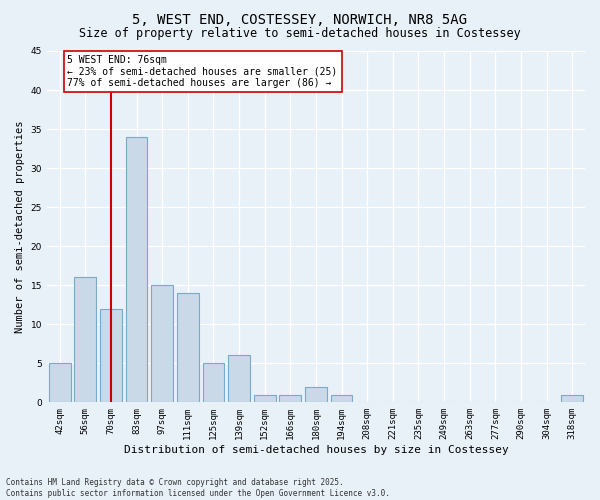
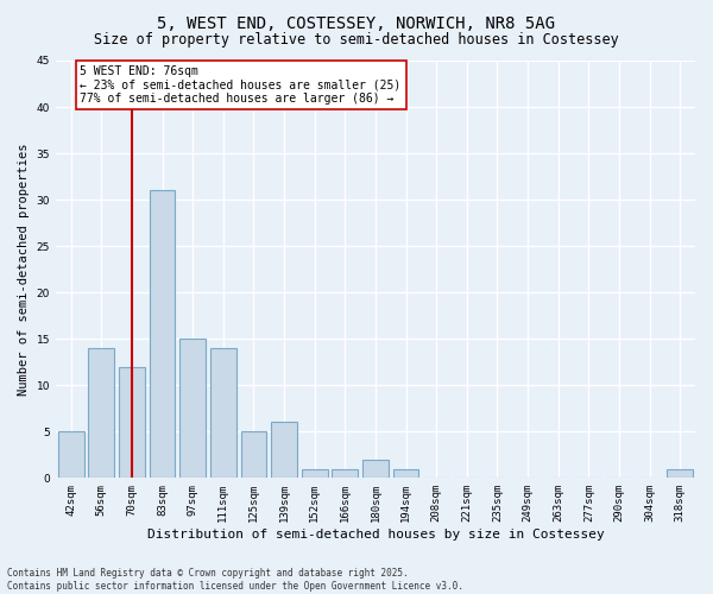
56sqm: 16 -> 14
83sqm: 34 -> 31
